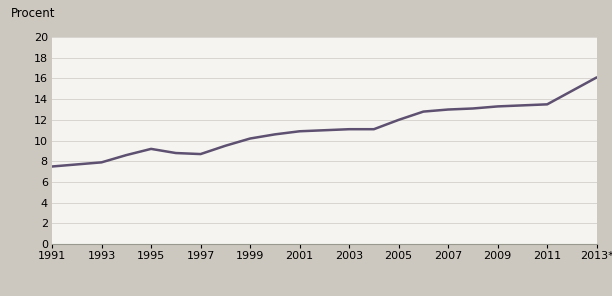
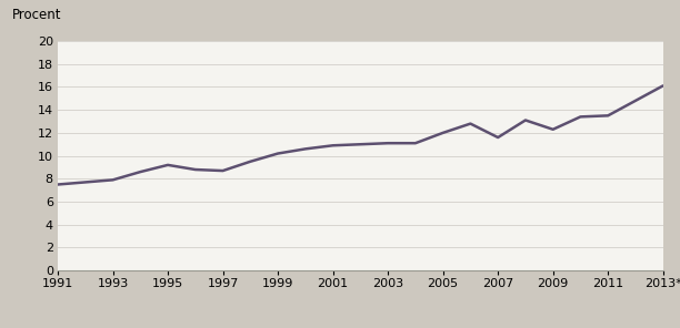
2007: 13.0 -> 11.6
2009: 13.3 -> 12.3
